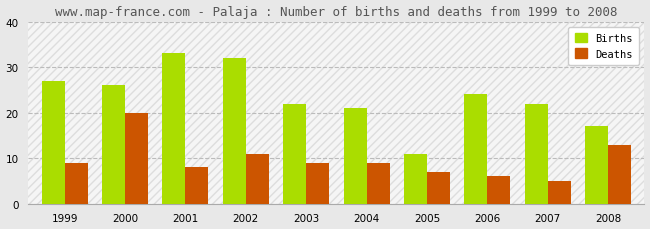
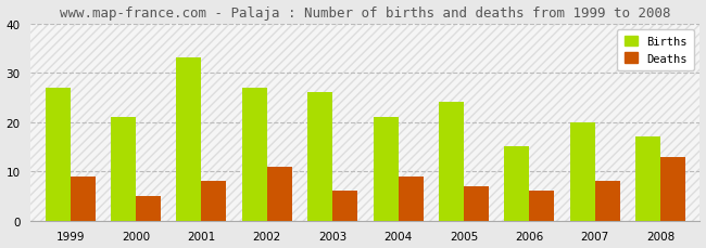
Births/2000: 26 -> 21
Deaths/2000: 20 -> 5
Births/2002: 32 -> 27
Births/2003: 22 -> 26
Deaths/2003: 9 -> 6
Births/2005: 11 -> 24
Births/2006: 24 -> 15
Births/2007: 22 -> 20
Deaths/2007: 5 -> 8
